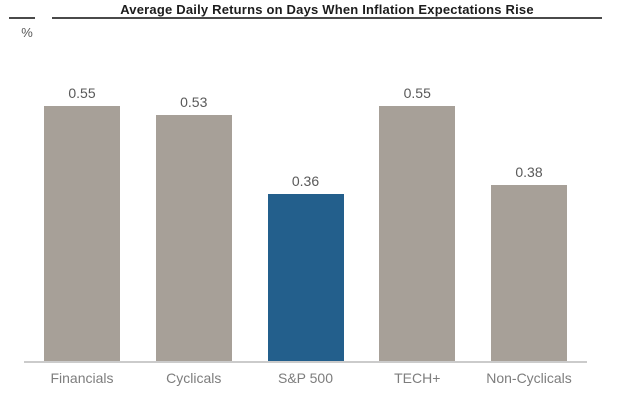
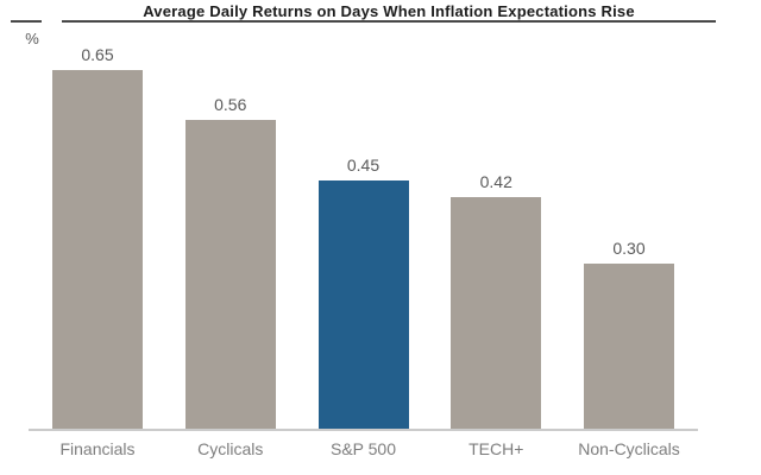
Financials: 0.55 -> 0.65
Cyclicals: 0.53 -> 0.56
S&P 500: 0.36 -> 0.45
TECH+: 0.55 -> 0.42
Non-Cyclicals: 0.38 -> 0.30
